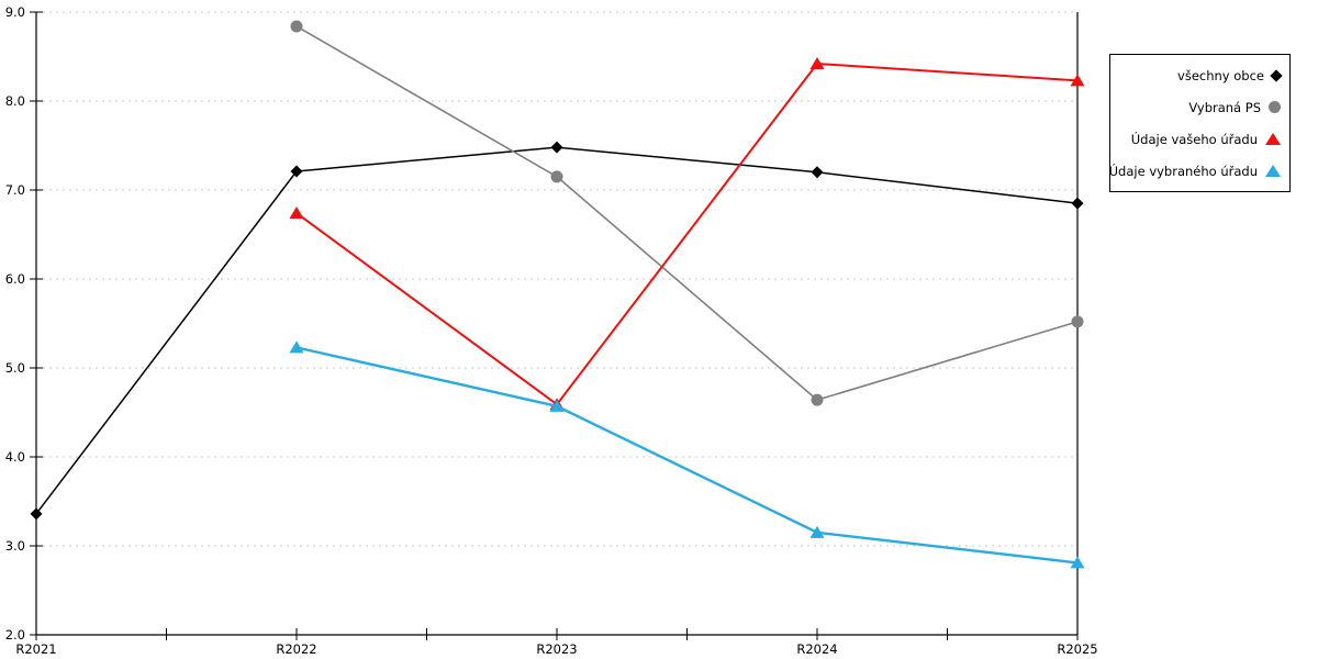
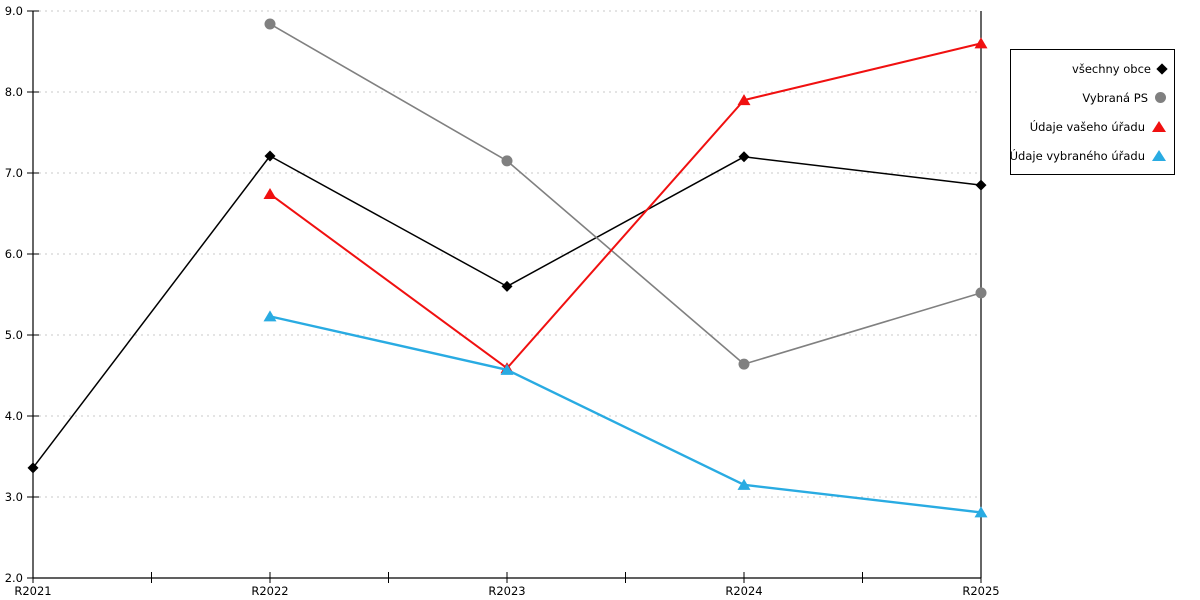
všechny obce/R2023: 7.5 -> 5.6
Údaje vašeho úřadu/R2024: 8.4 -> 7.9
Údaje vašeho úřadu/R2025: 8.2 -> 8.6
